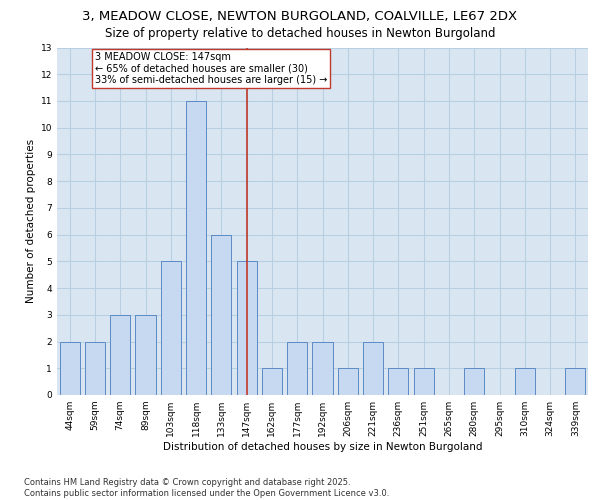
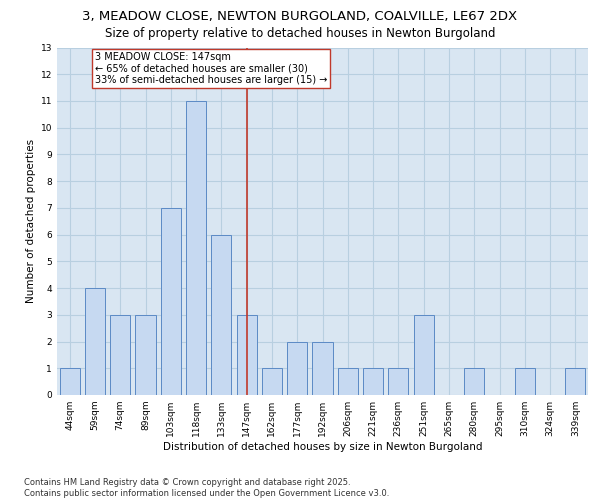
44sqm: 2 -> 1
59sqm: 2 -> 4
103sqm: 5 -> 7
147sqm: 5 -> 3
221sqm: 2 -> 1
251sqm: 1 -> 3
